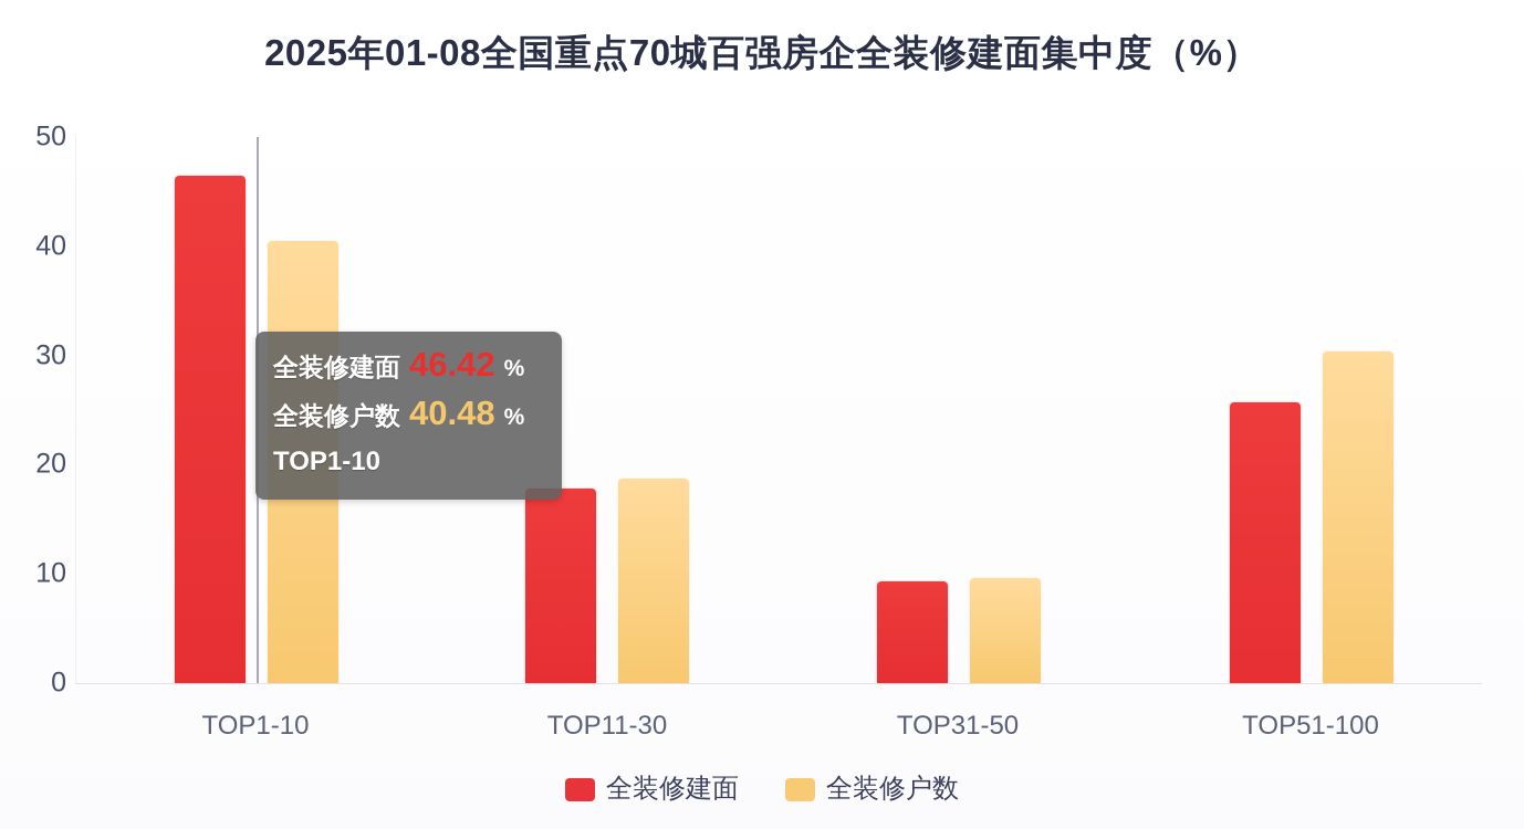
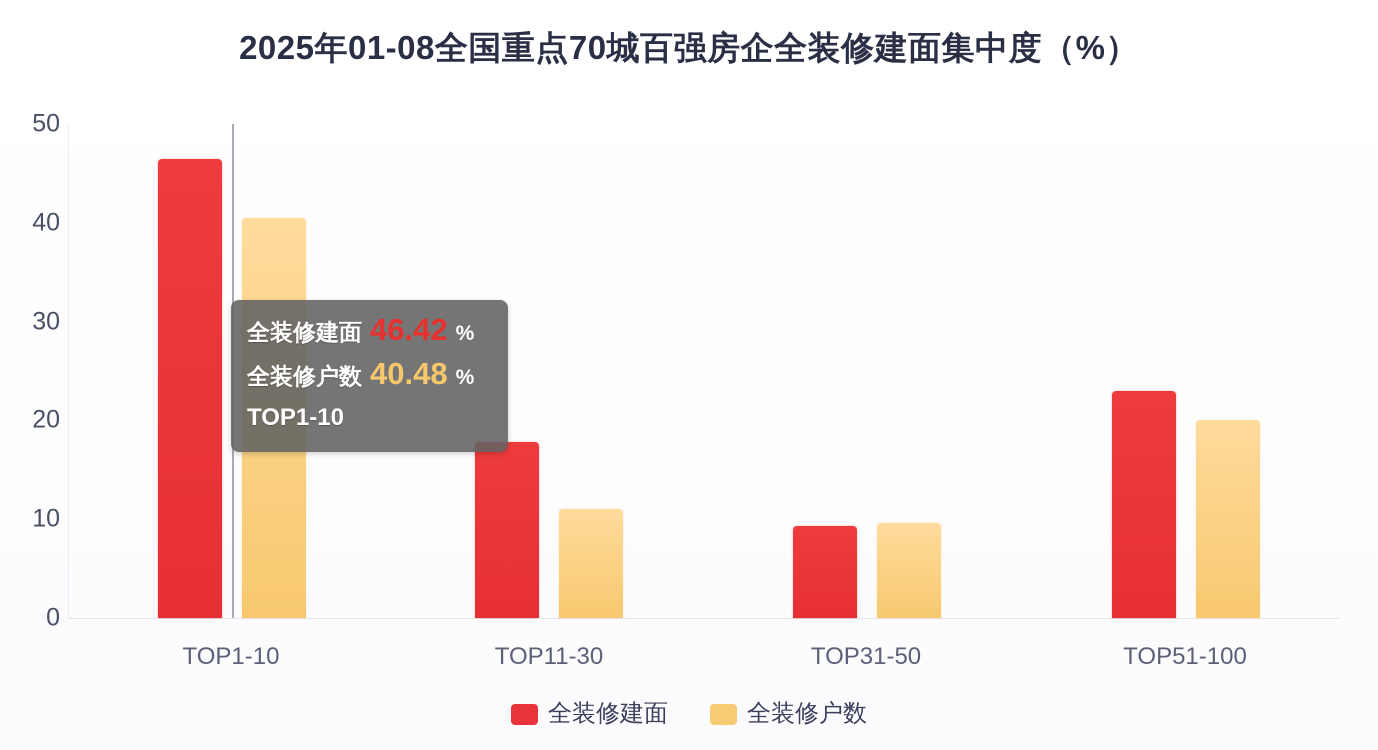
全装修户数/TOP11-30: 19 -> 11
全装修建面/TOP51-100: 26 -> 23
全装修户数/TOP51-100: 30 -> 20
